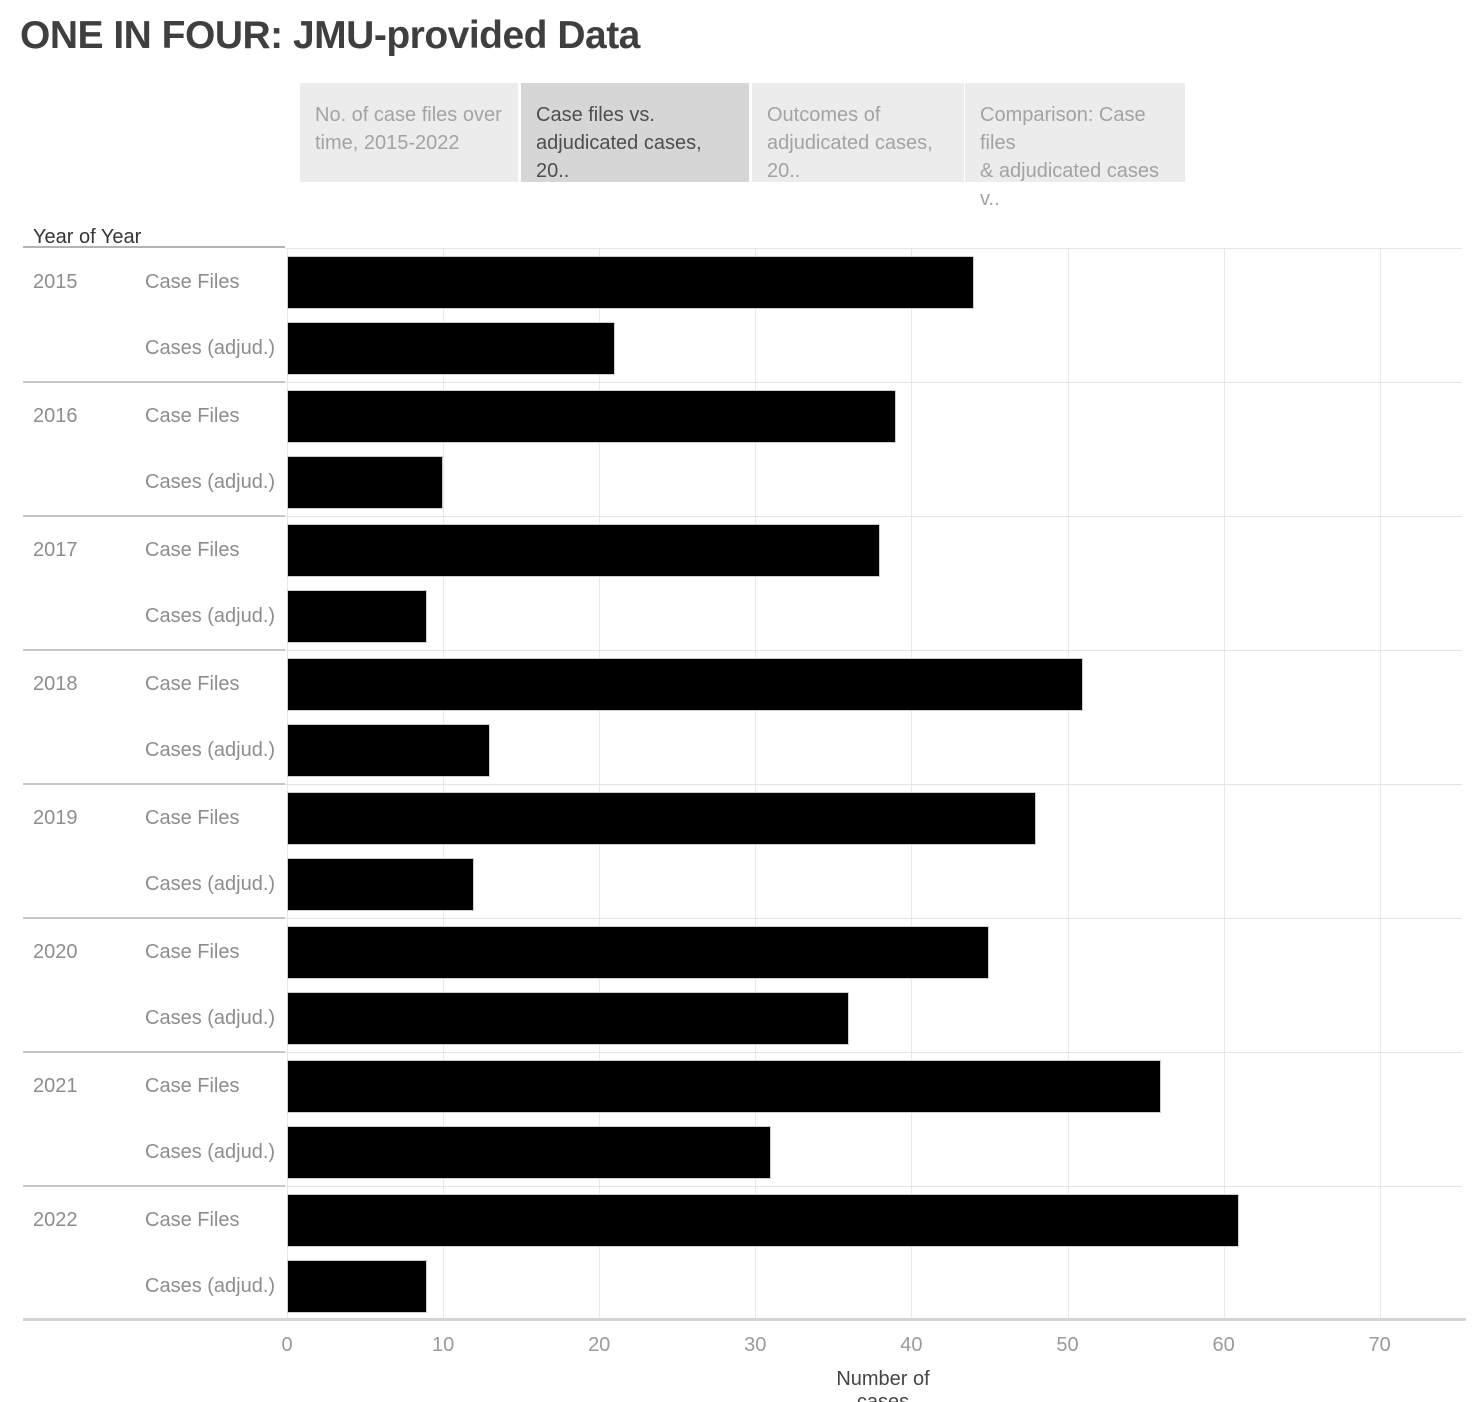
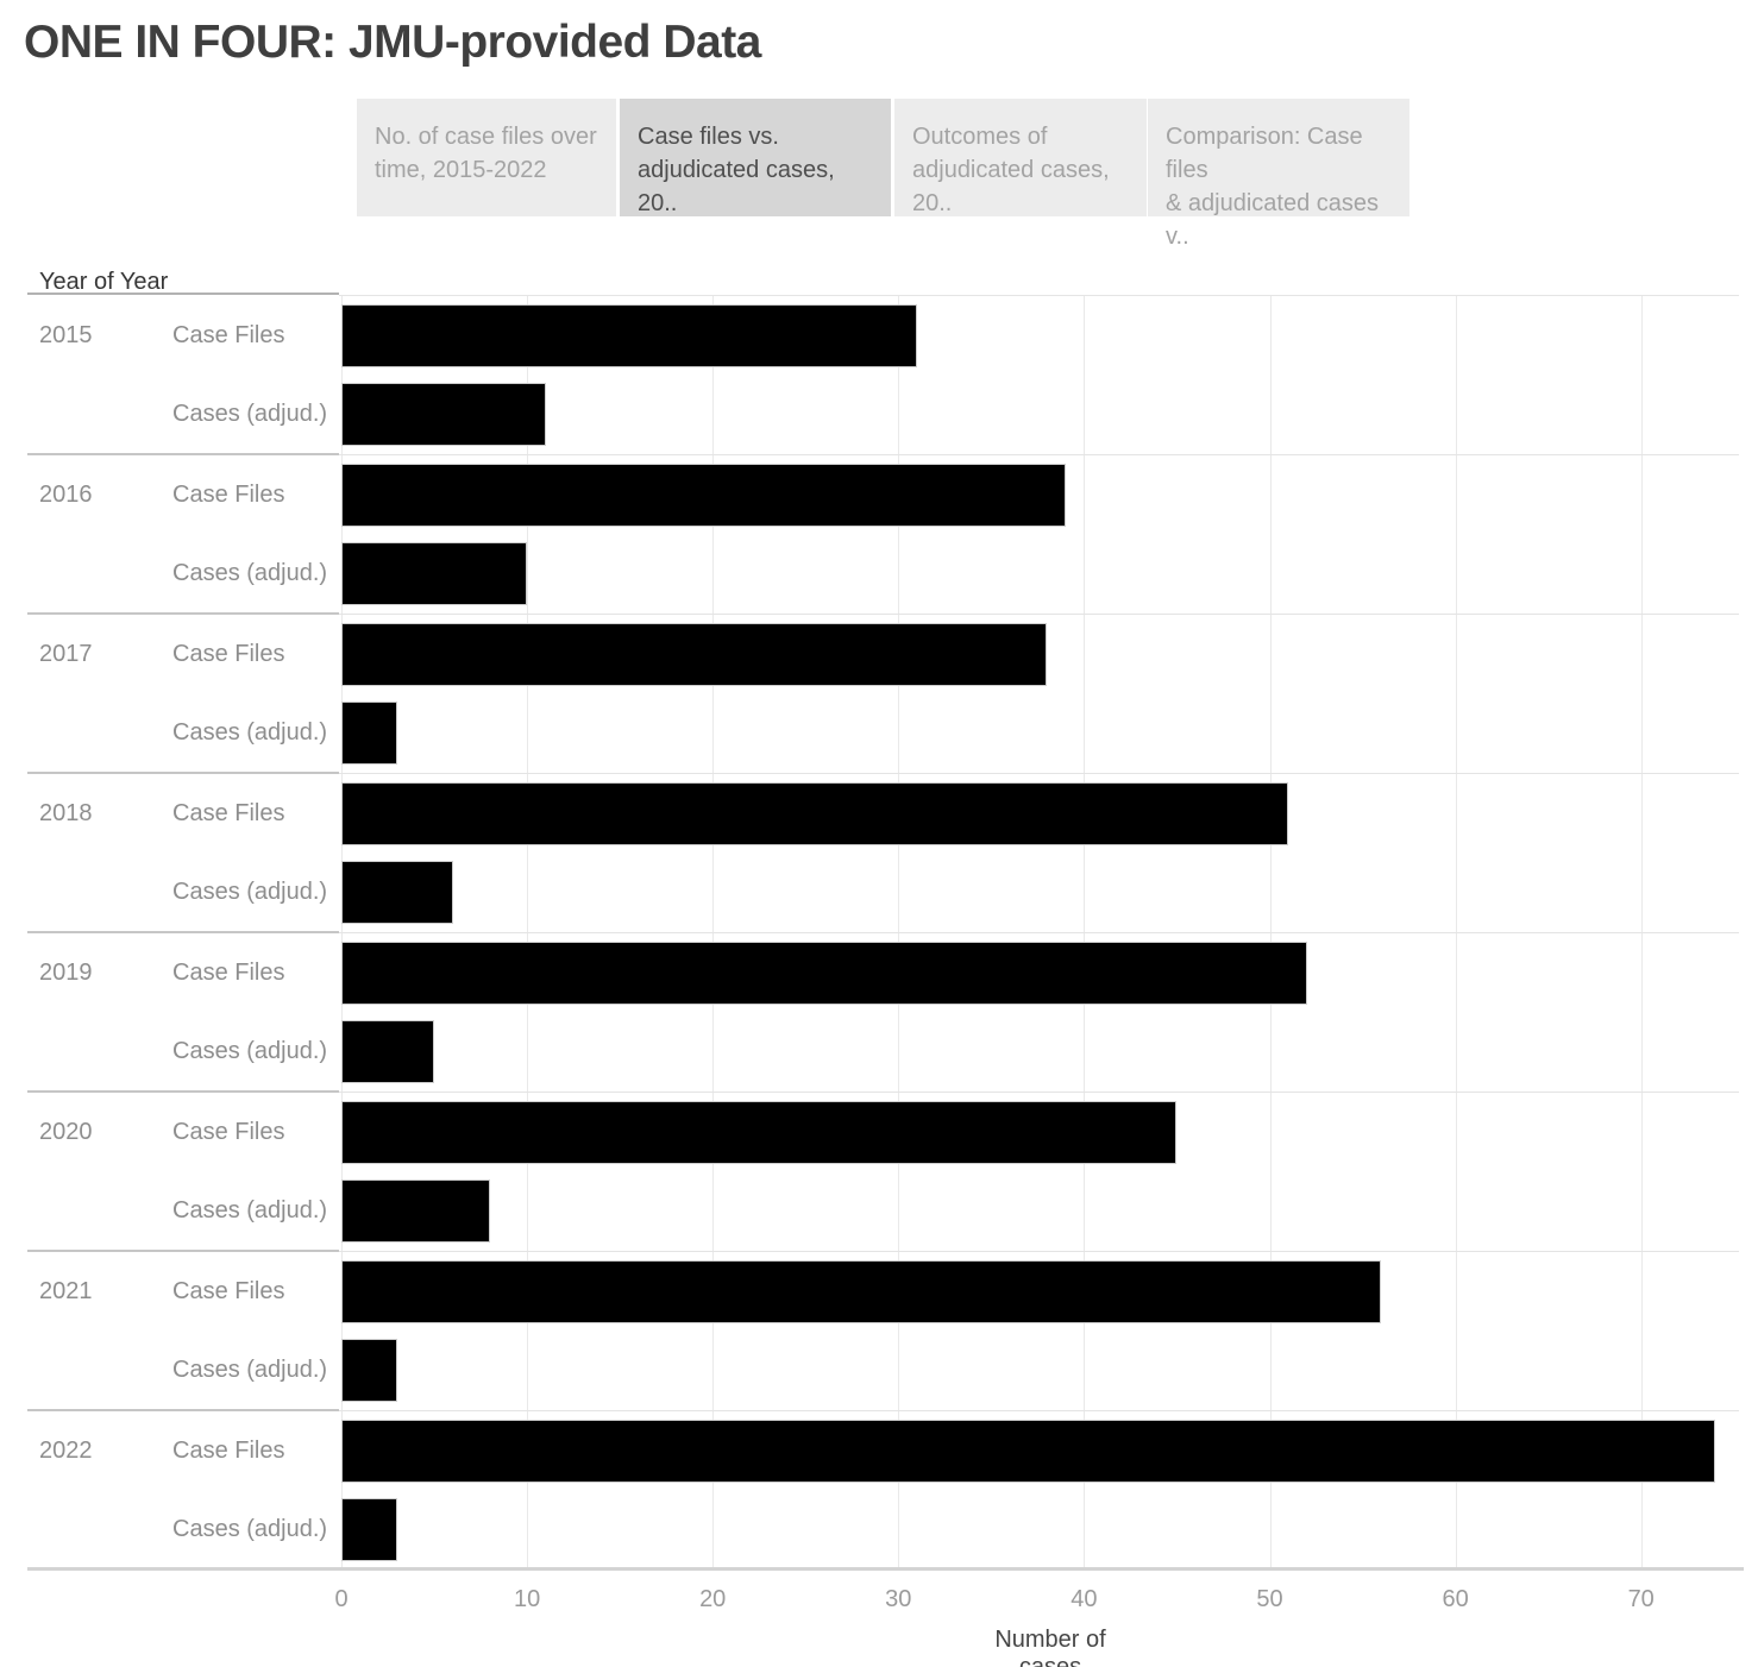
Case Files/2015: 44 -> 31
Cases (adjud.)/2015: 21 -> 11
Cases (adjud.)/2017: 9 -> 3
Cases (adjud.)/2018: 13 -> 6
Case Files/2019: 48 -> 52
Cases (adjud.)/2019: 12 -> 5
Cases (adjud.)/2020: 36 -> 8
Cases (adjud.)/2021: 31 -> 3
Case Files/2022: 61 -> 74
Cases (adjud.)/2022: 9 -> 3
